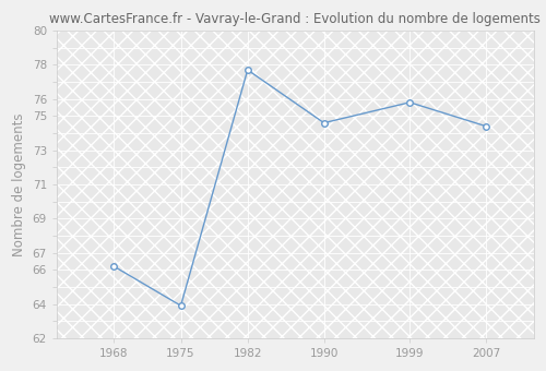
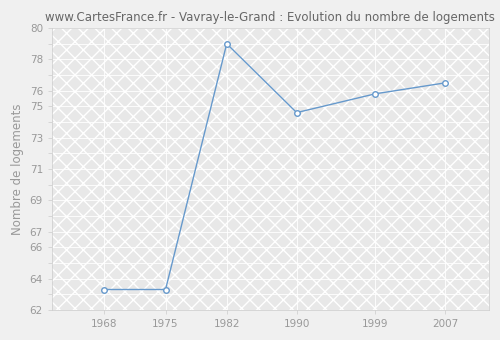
1968: 66.2 -> 63.3
1975: 63.9 -> 63.3
1982: 77.7 -> 79.0
2007: 74.4 -> 76.5
